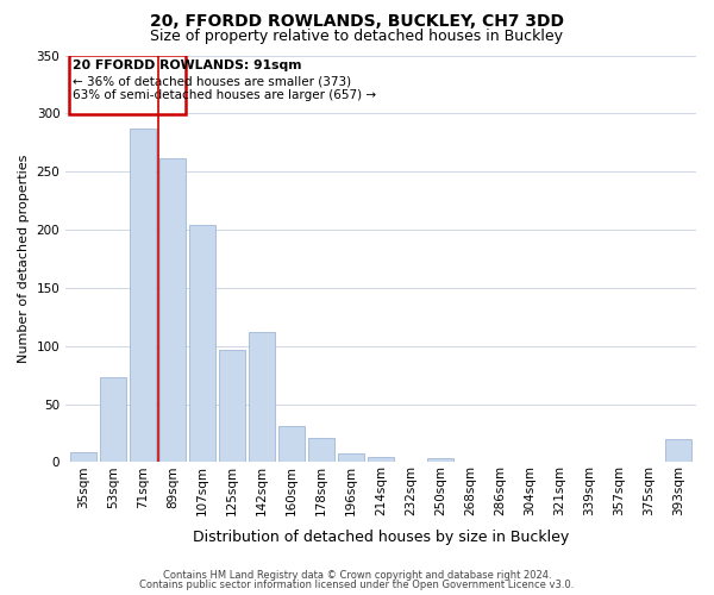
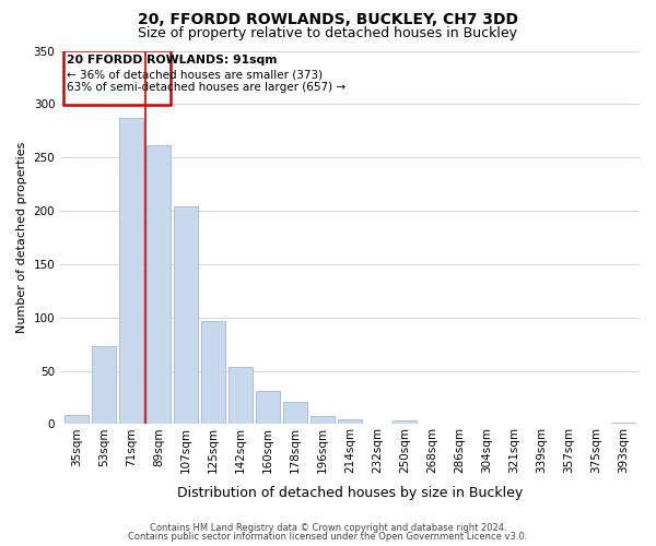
142sqm: 112 -> 54
393sqm: 20 -> 2
